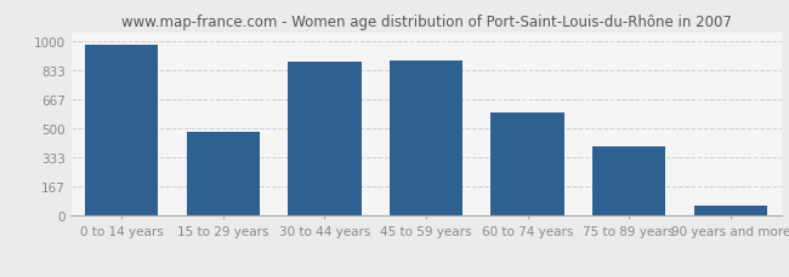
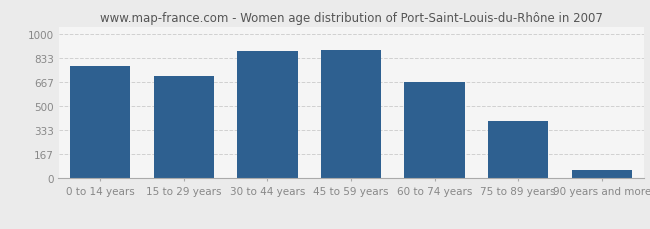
0 to 14 years: 980 -> 780
15 to 29 years: 480 -> 710
60 to 74 years: 590 -> 670
